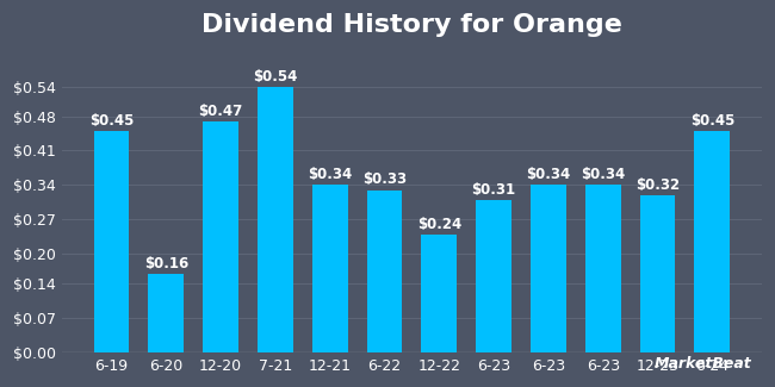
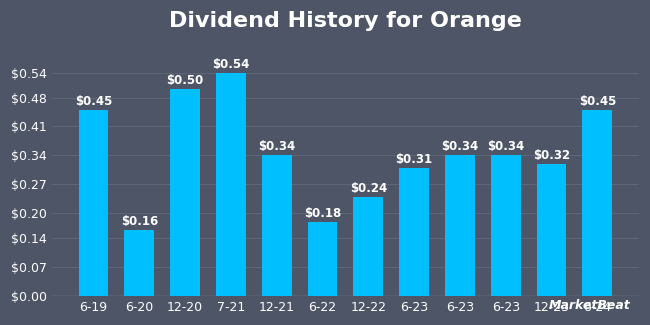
12-20: $0.47 -> $0.50
6-22: $0.33 -> $0.18
